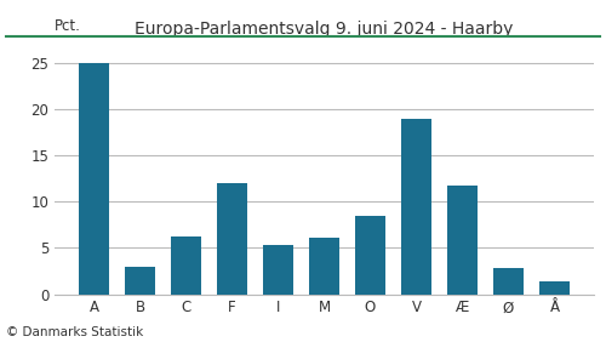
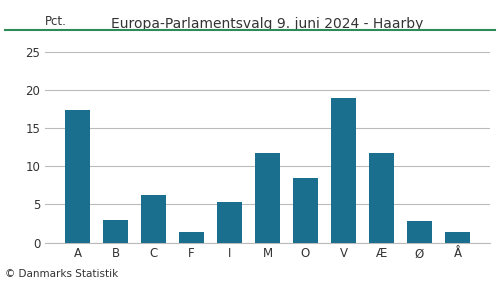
A: 25.0 -> 17.4
F: 12.0 -> 1.4
M: 6.1 -> 11.8
